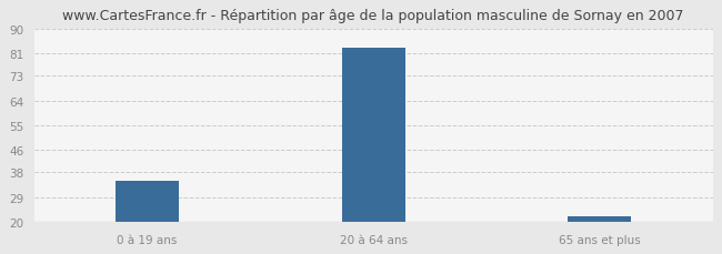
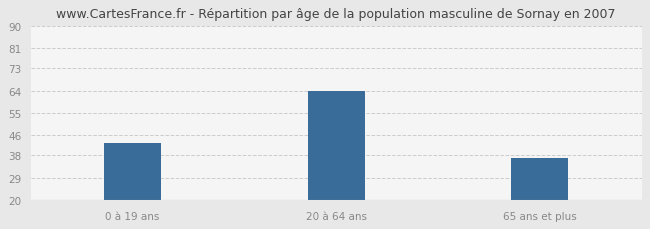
0 à 19 ans: 35 -> 43
20 à 64 ans: 83 -> 64
65 ans et plus: 22 -> 37
